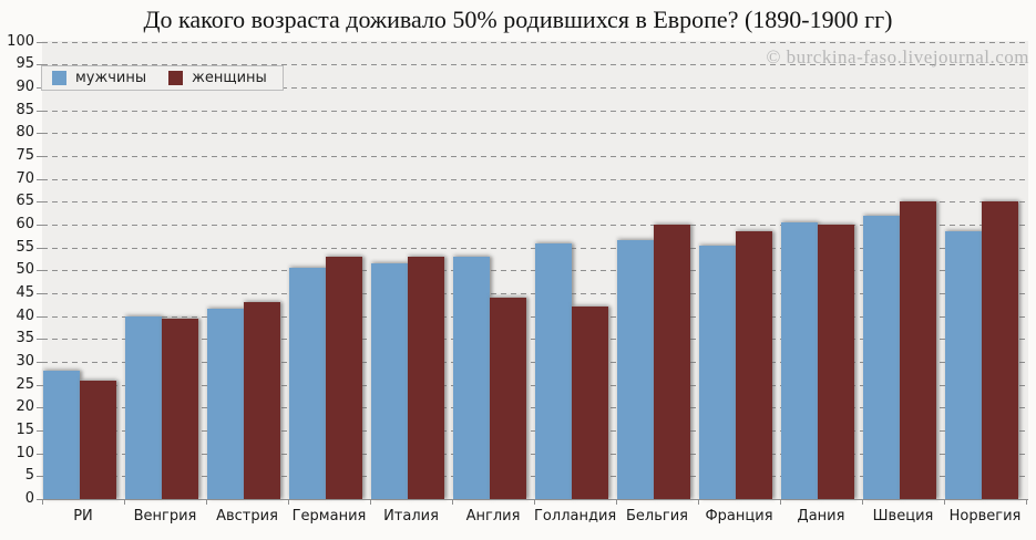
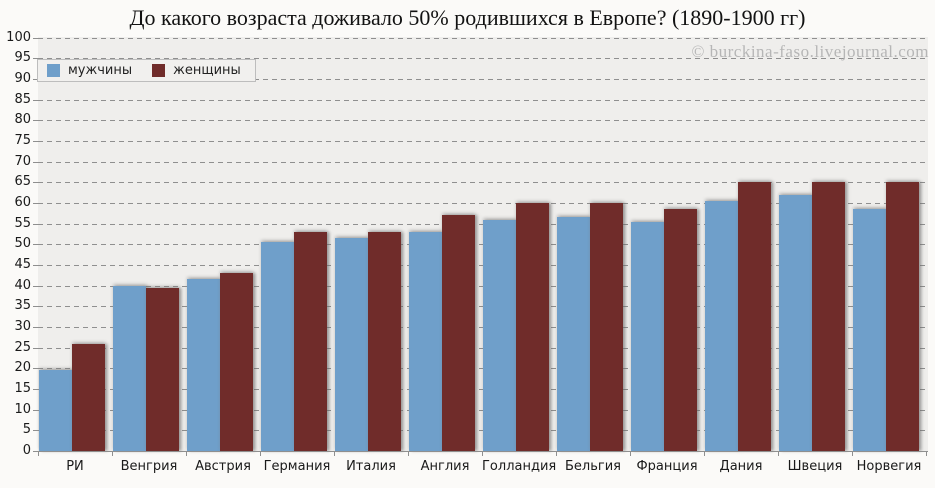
мужчины/РИ: 28 -> 20
женщины/Англия: 44 -> 57
женщины/Голландия: 42 -> 60
женщины/Дания: 60 -> 65
